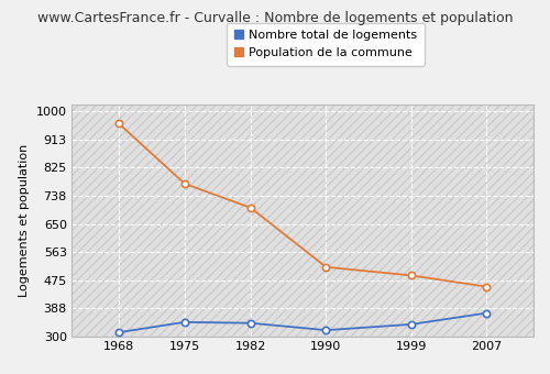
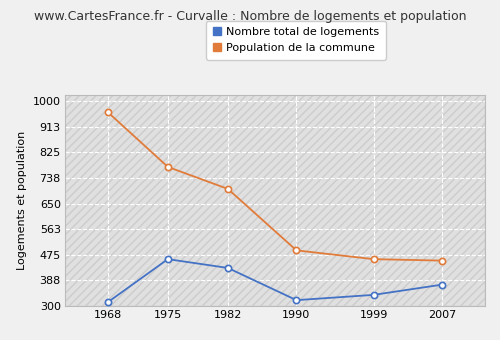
Nombre total de logements/1975: 345 -> 460
Nombre total de logements/1982: 342 -> 430
Population de la commune/1990: 516 -> 490
Population de la commune/1999: 490 -> 460
